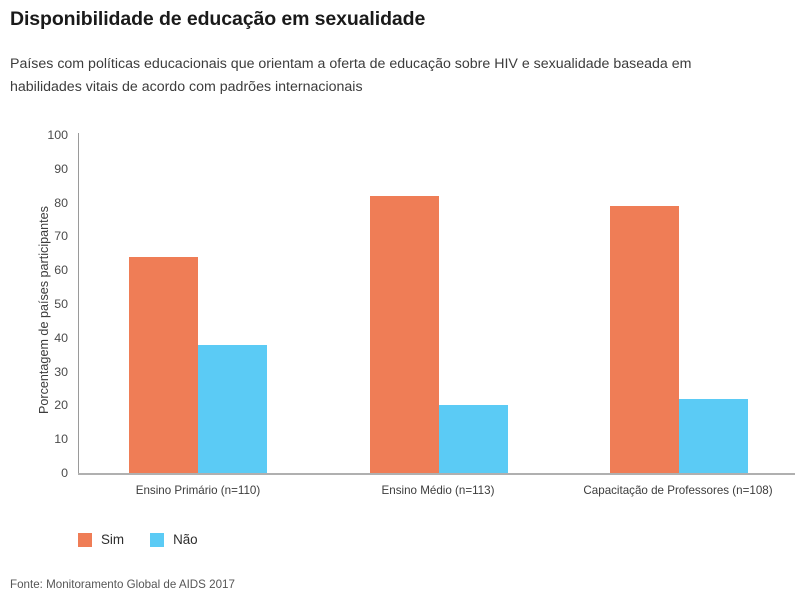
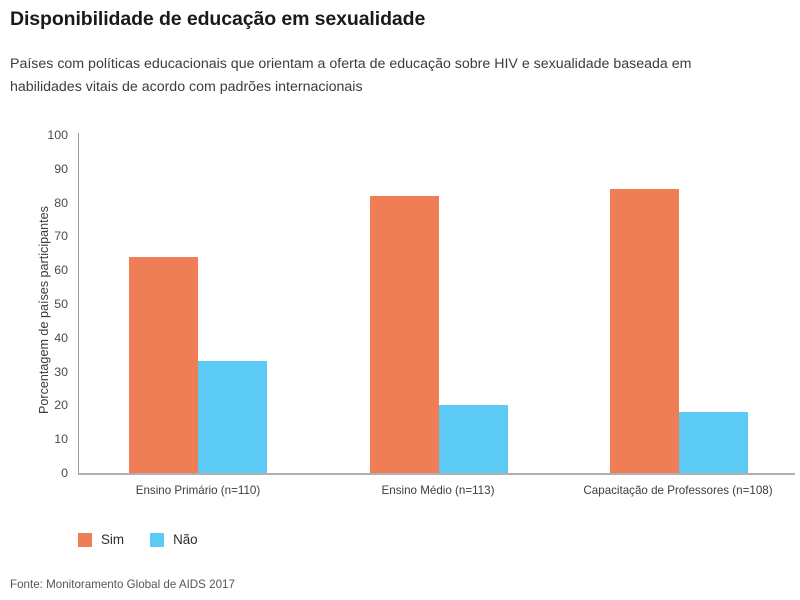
Não/Ensino Primário (n=110): 38 -> 33
Sim/Capacitação de Professores (n=108): 79 -> 84
Não/Capacitação de Professores (n=108): 22 -> 18
